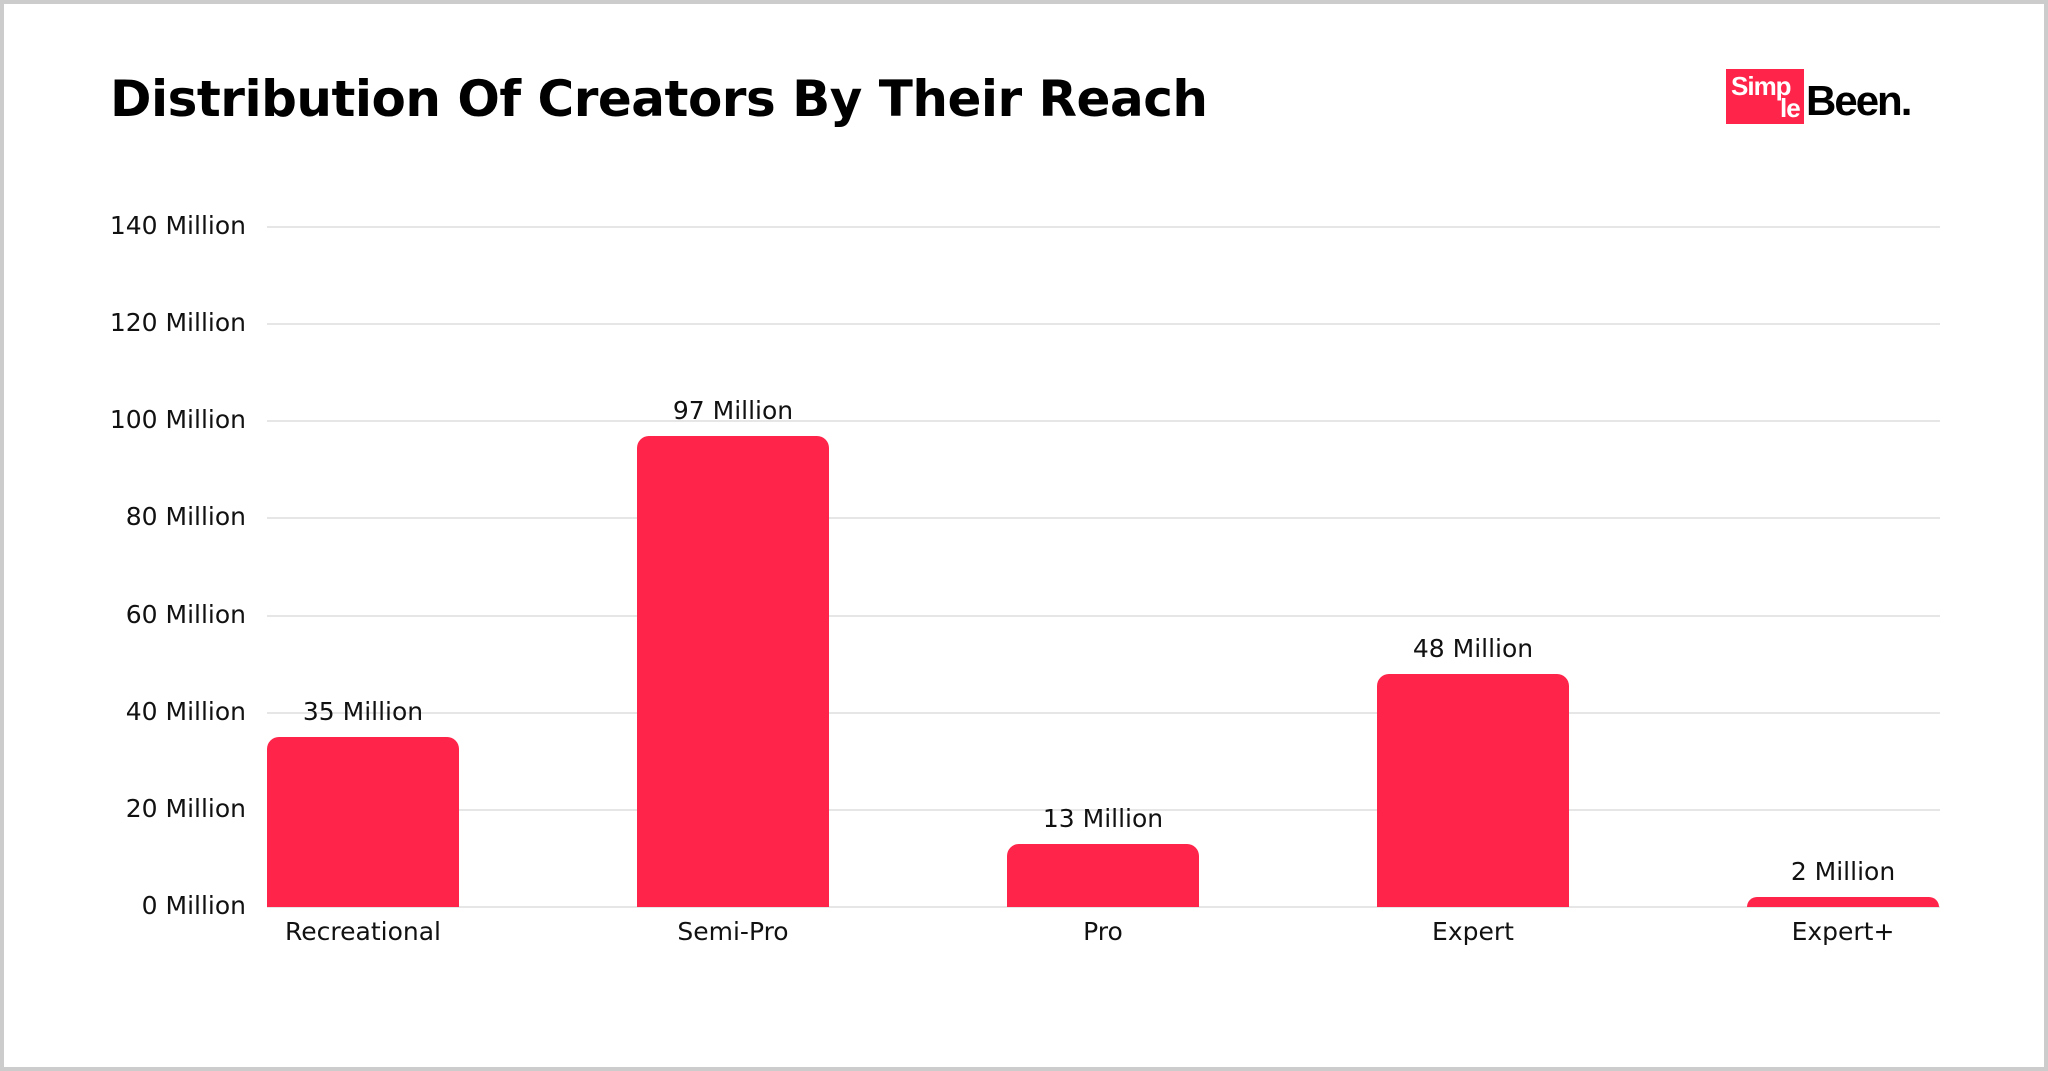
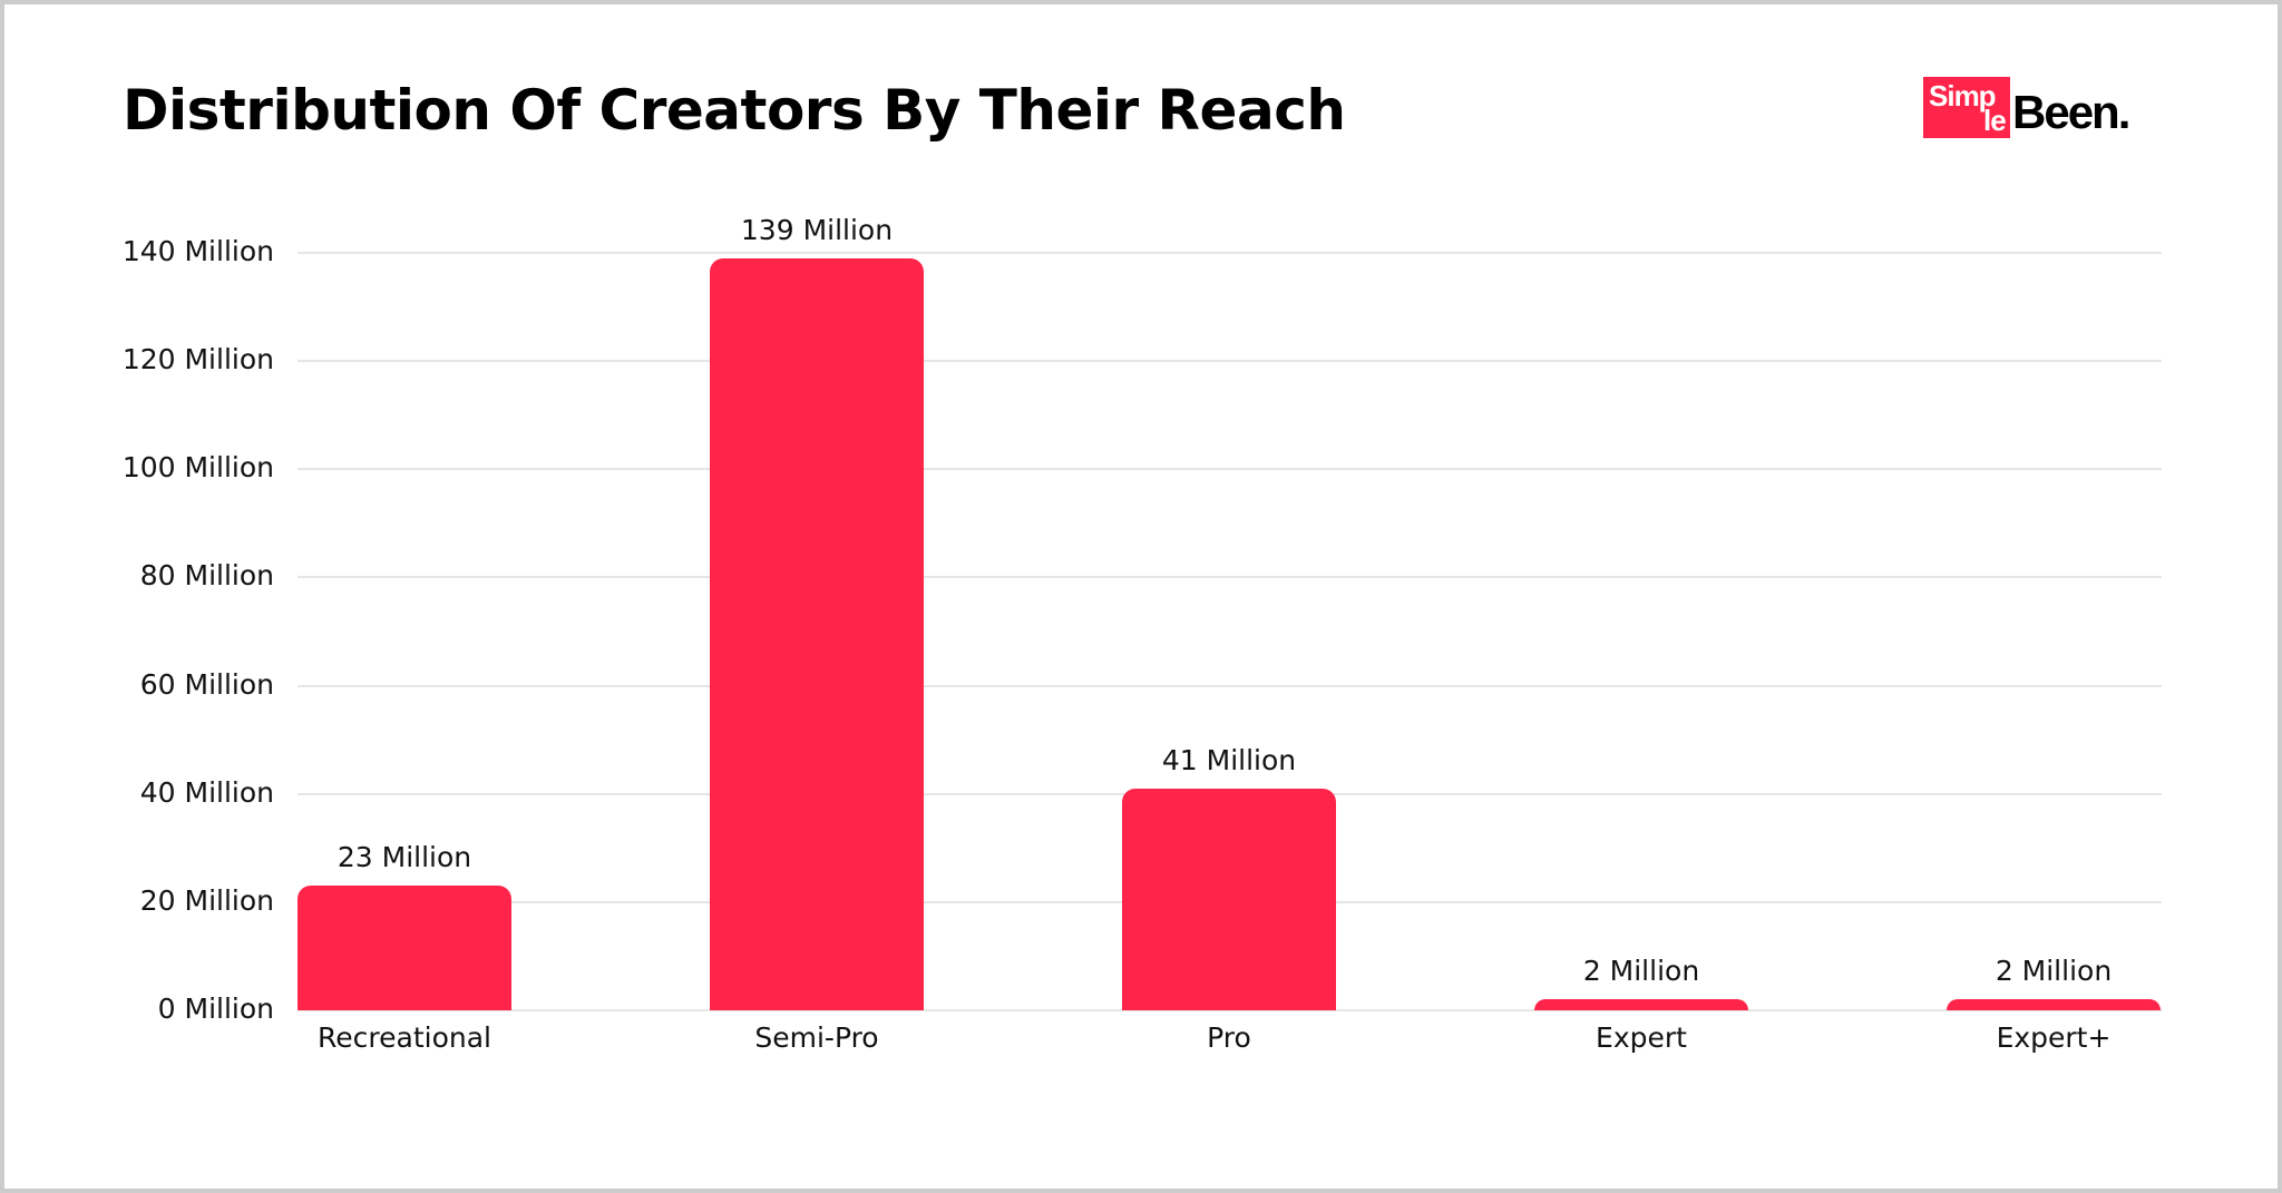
Recreational: 35 -> 23
Semi-Pro: 97 -> 139
Pro: 13 -> 41
Expert: 48 -> 2
